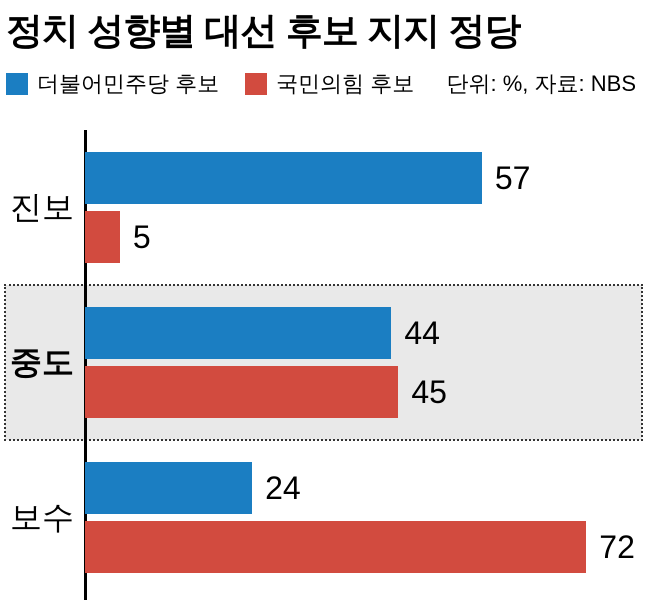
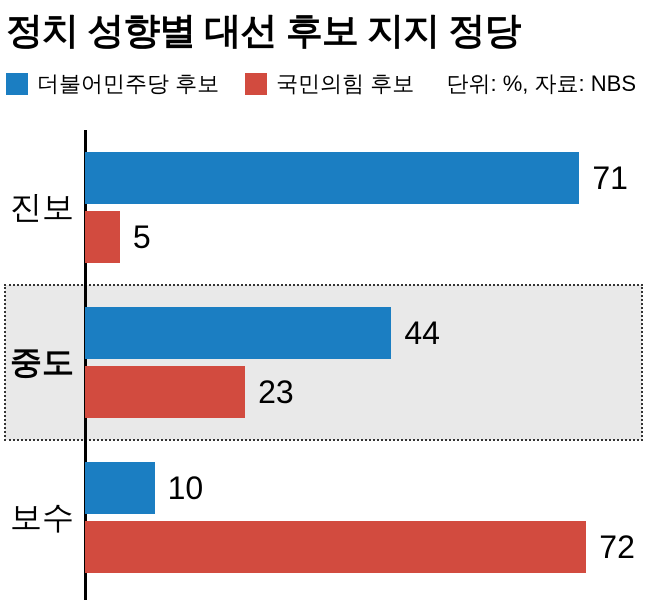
더불어민주당 후보/진보: 57 -> 71
국민의힘 후보/중도: 45 -> 23
더불어민주당 후보/보수: 24 -> 10
